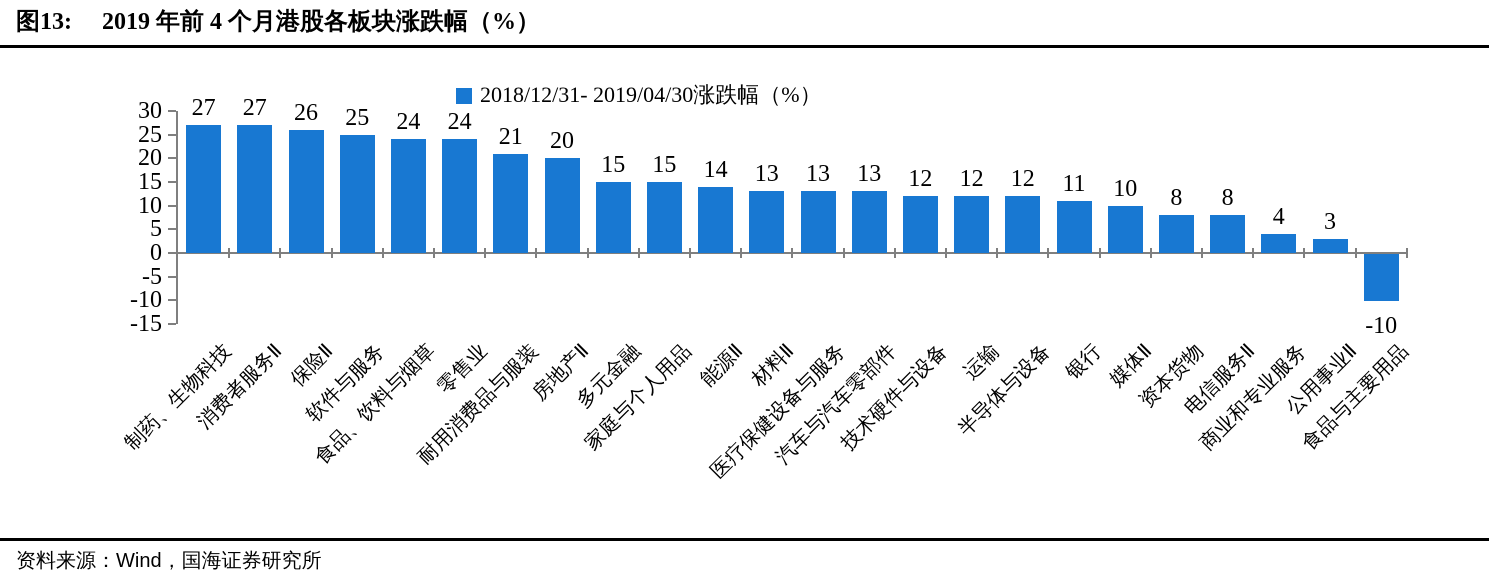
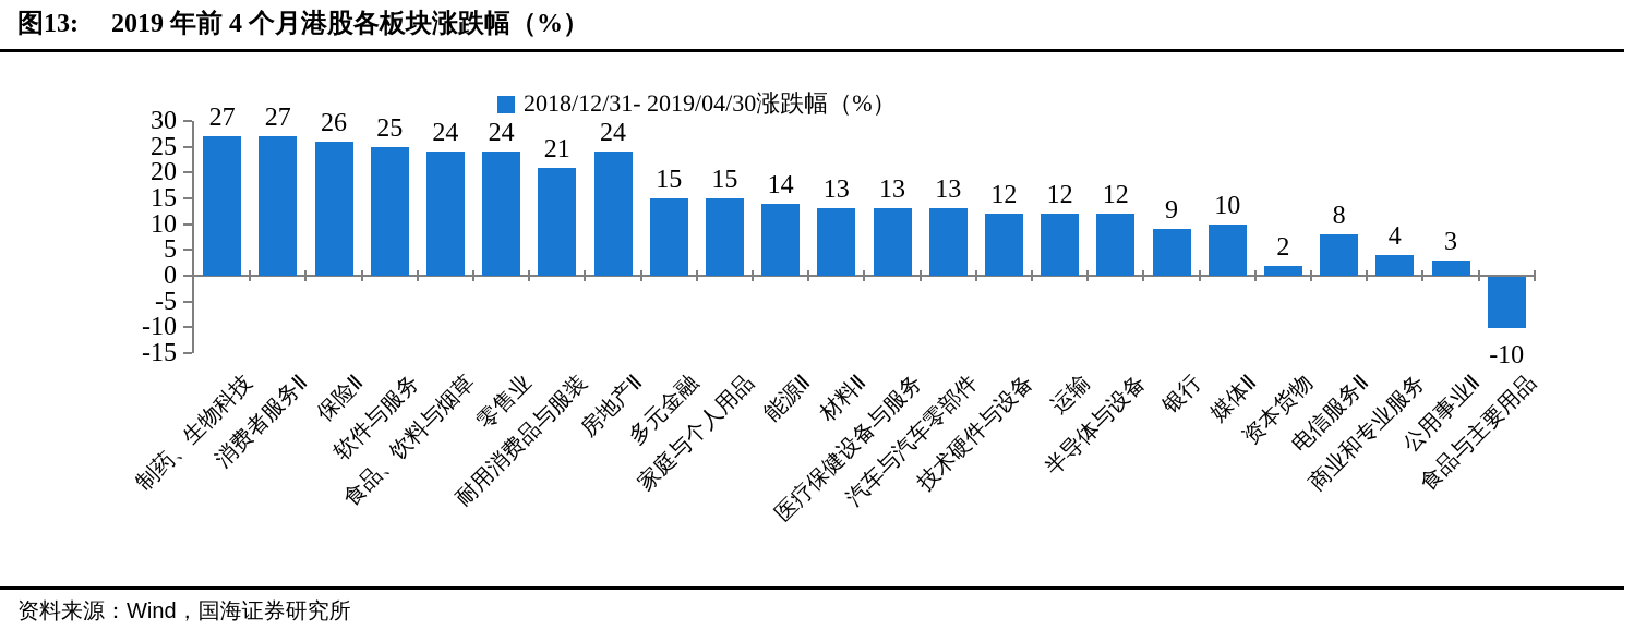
房地产Ⅱ: 20 -> 24
银行: 11 -> 9
资本货物: 8 -> 2
